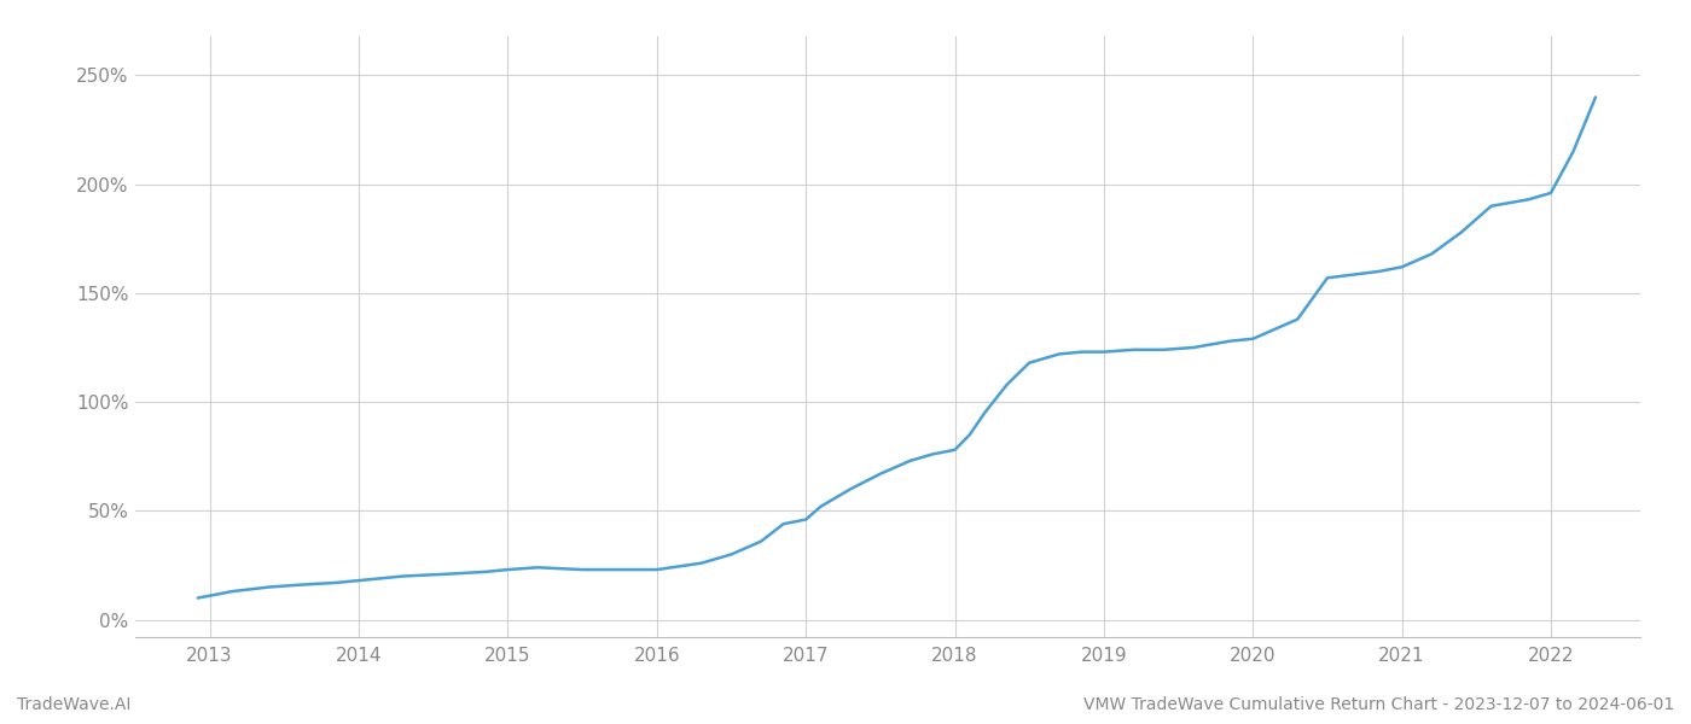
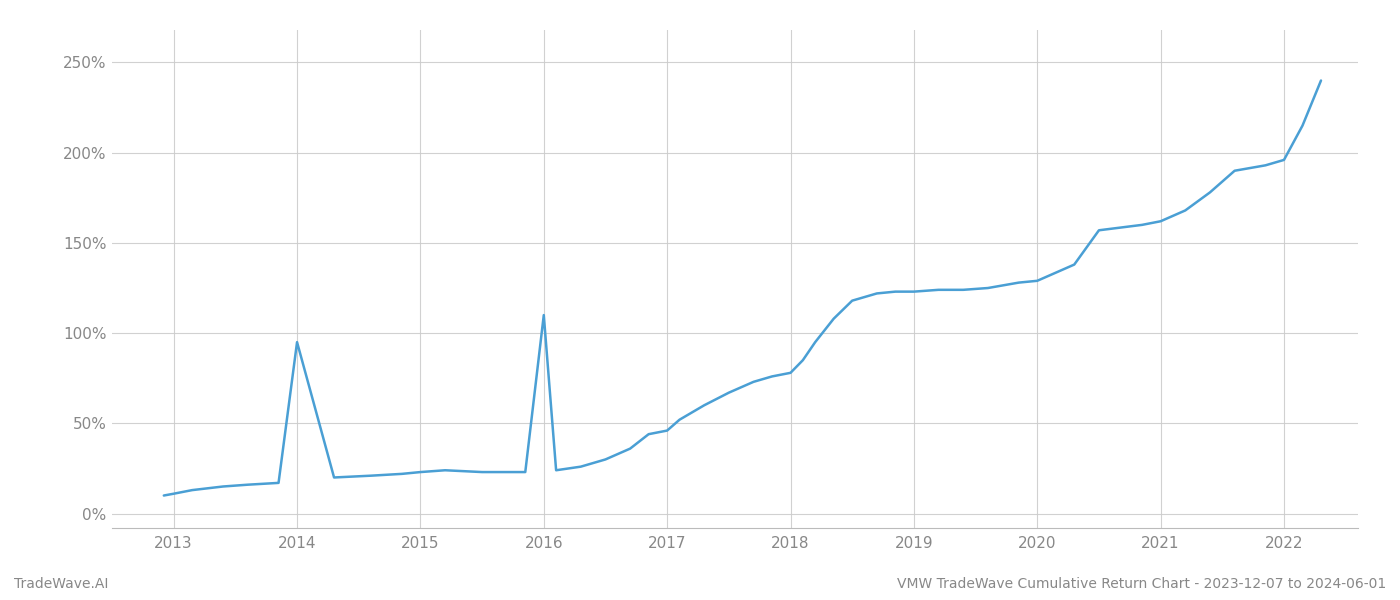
2014: 18% -> 95%
2016: 23% -> 110%
